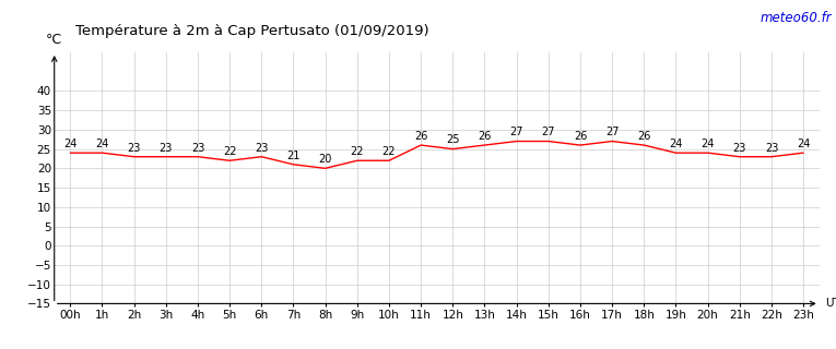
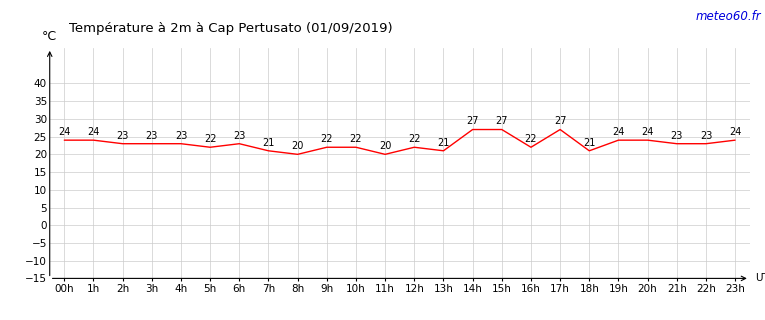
11h: 26 -> 20
12h: 25 -> 22
13h: 26 -> 21
16h: 26 -> 22
18h: 26 -> 21
